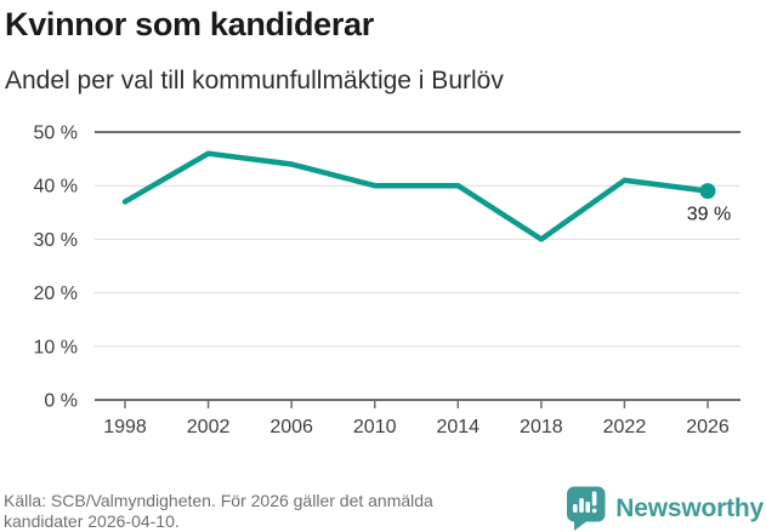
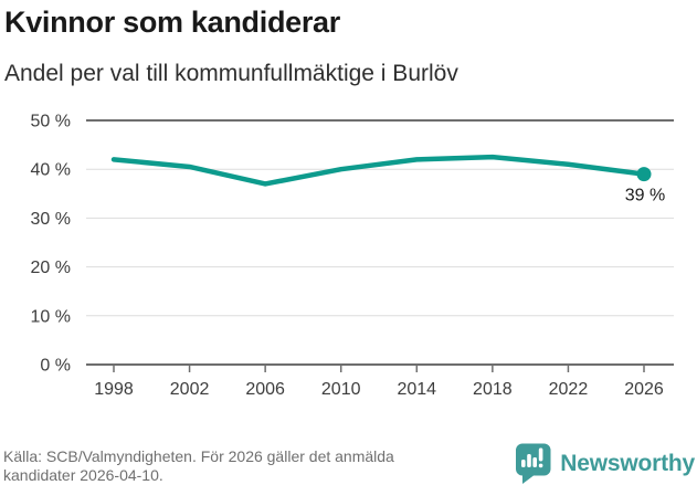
1998: 37% -> 42%
2002: 46% -> 40%
2006: 44% -> 37%
2014: 40% -> 42%
2018: 30% -> 42%
